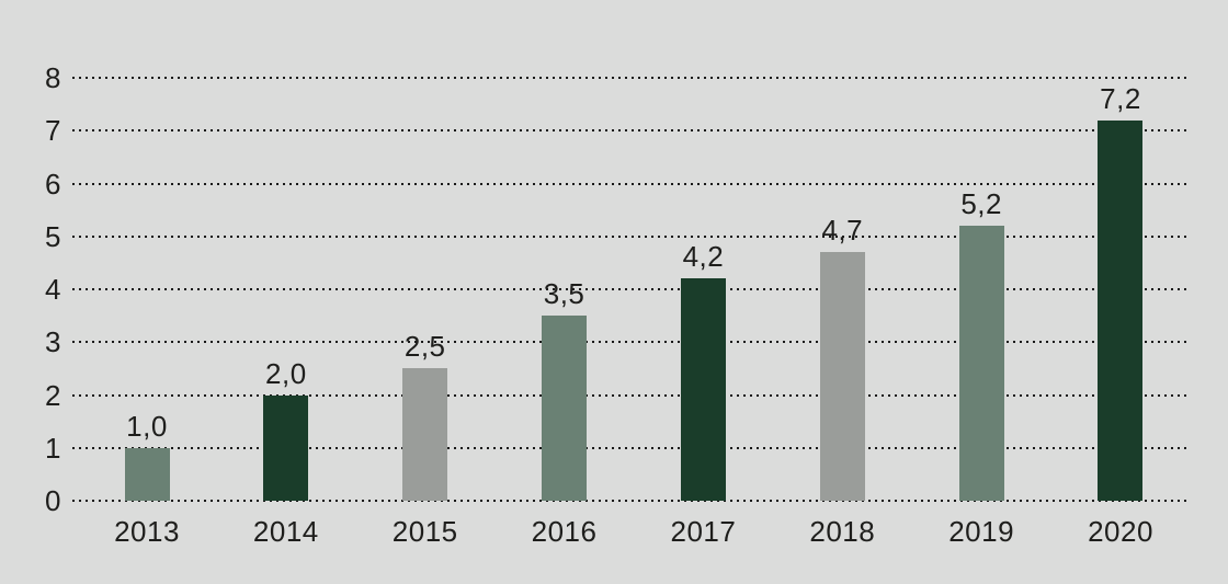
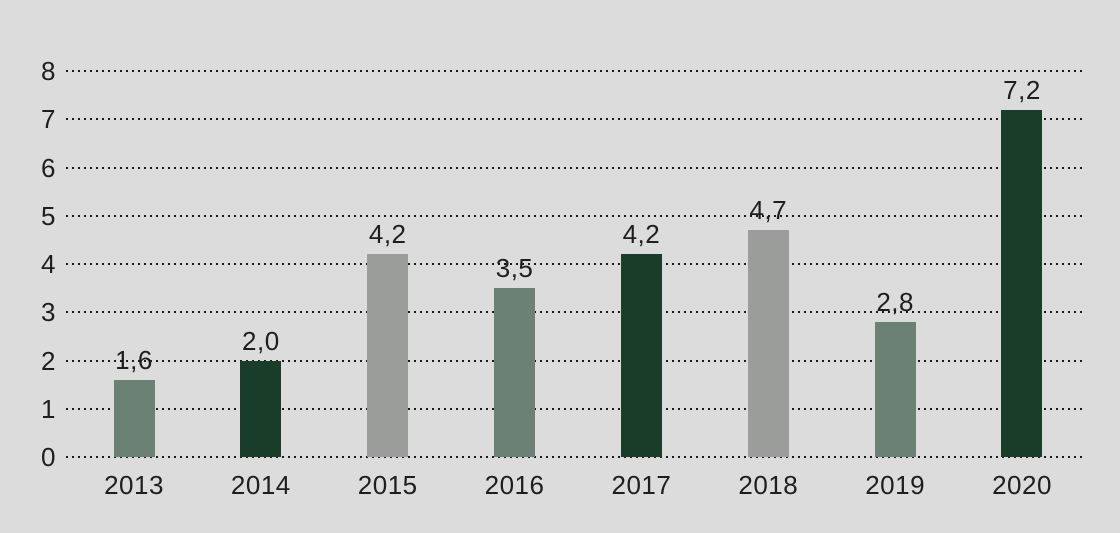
2013: 1,0 -> 1,6
2015: 2,5 -> 4,2
2019: 5,2 -> 2,8
